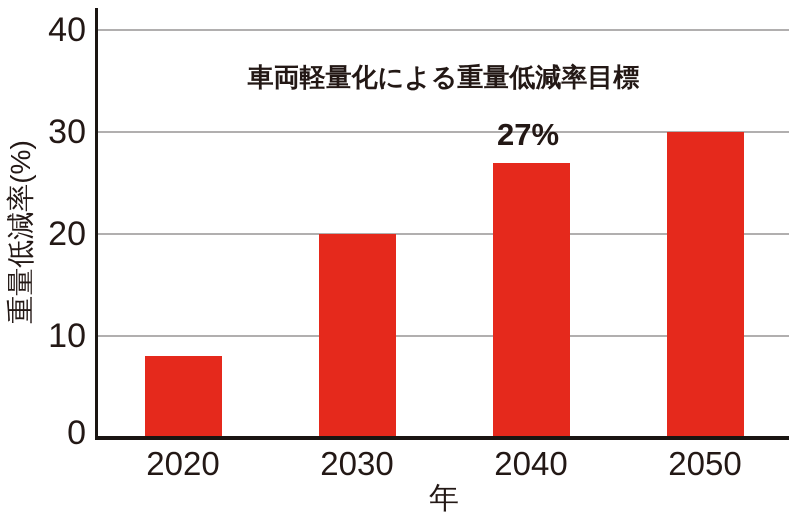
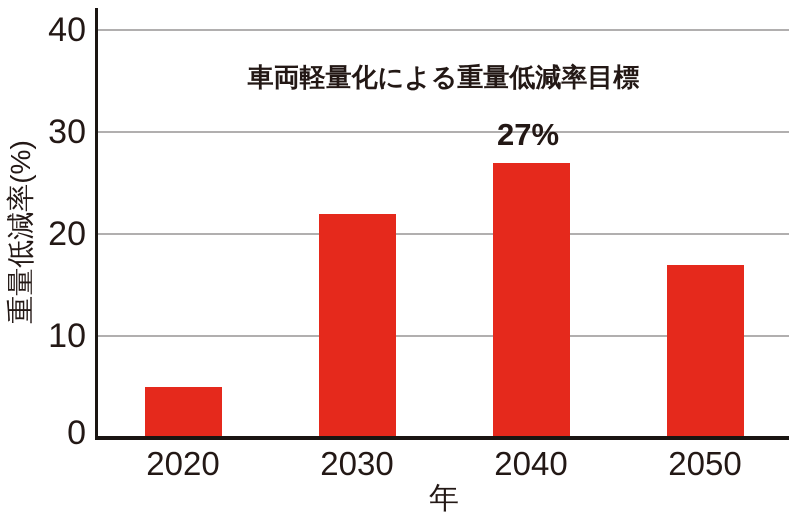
2020: 8 -> 5
2030: 20 -> 22
2050: 30 -> 17
